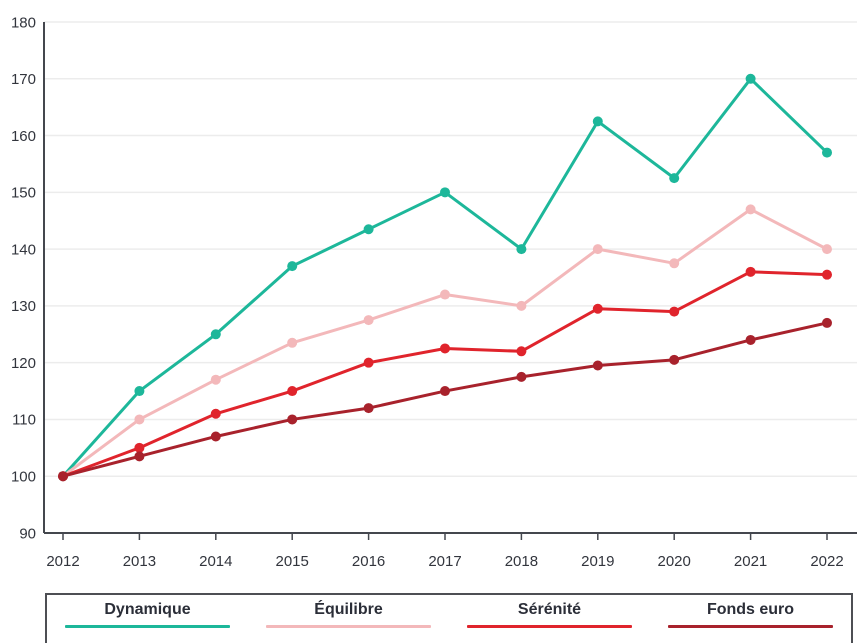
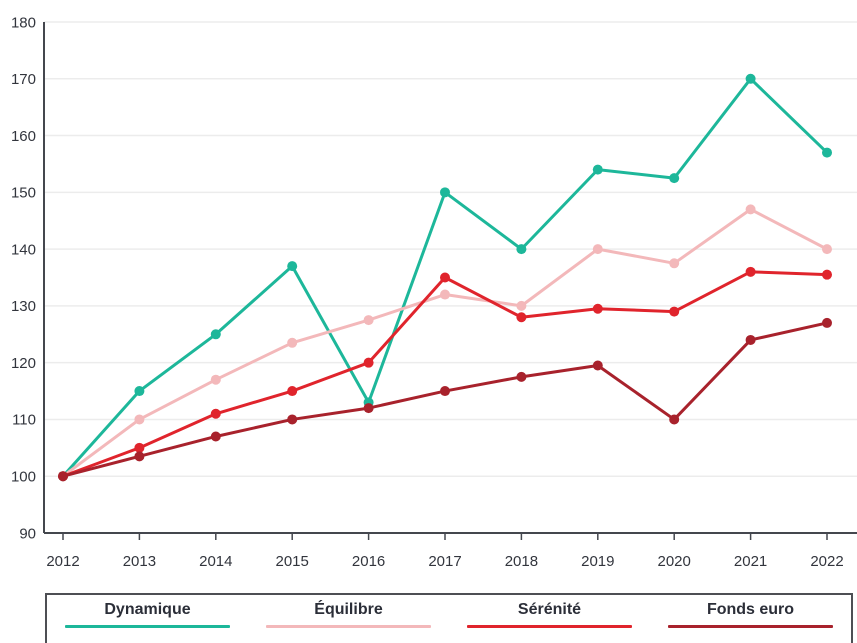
Dynamique/2016: 144 -> 113
Sérénité/2017: 122 -> 135
Sérénité/2018: 122 -> 128
Dynamique/2019: 162 -> 154
Fonds euro/2020: 120 -> 110
